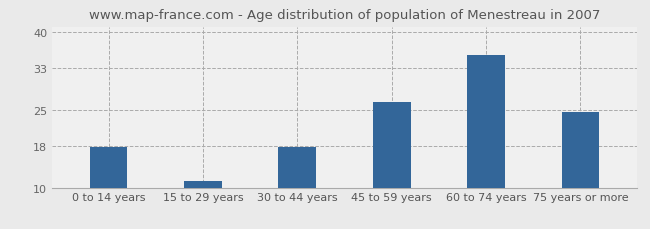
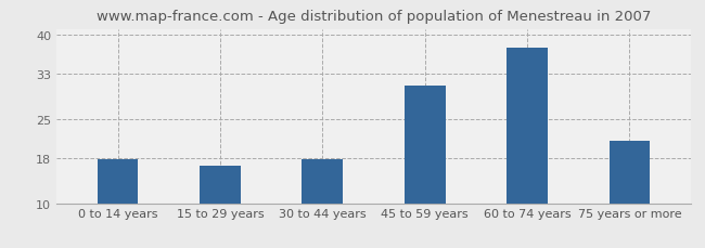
15 to 29 years: 11.2 -> 16.6
45 to 59 years: 26.5 -> 31.0
60 to 74 years: 35.5 -> 37.6
75 years or more: 24.5 -> 21.0
